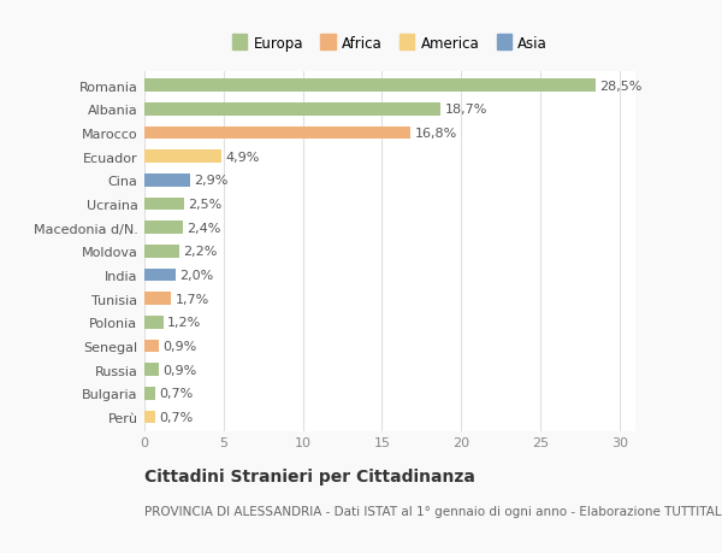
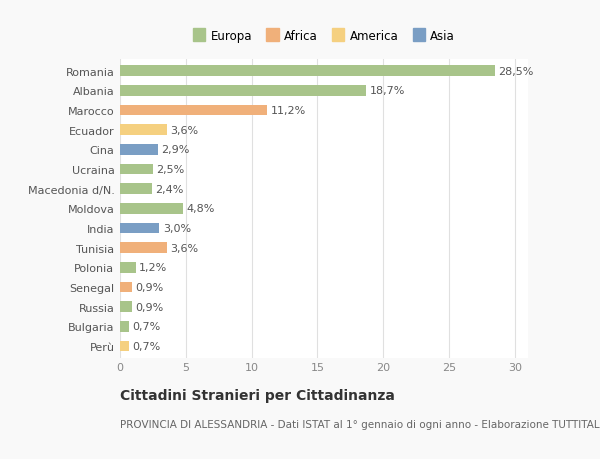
Marocco: 16,8% -> 11,2%
Ecuador: 4,9% -> 3,6%
Moldova: 2,2% -> 4,8%
India: 2,0% -> 3,0%
Tunisia: 1,7% -> 3,6%
